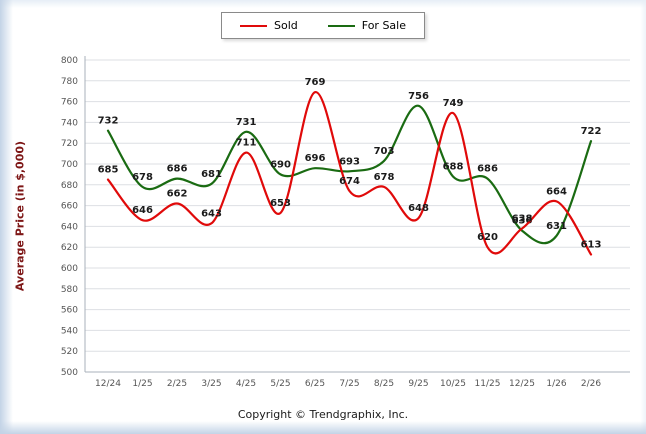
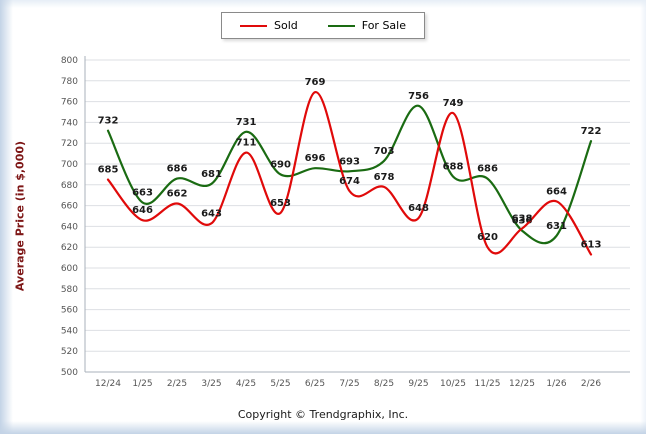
For Sale/1/25: 678 -> 663
